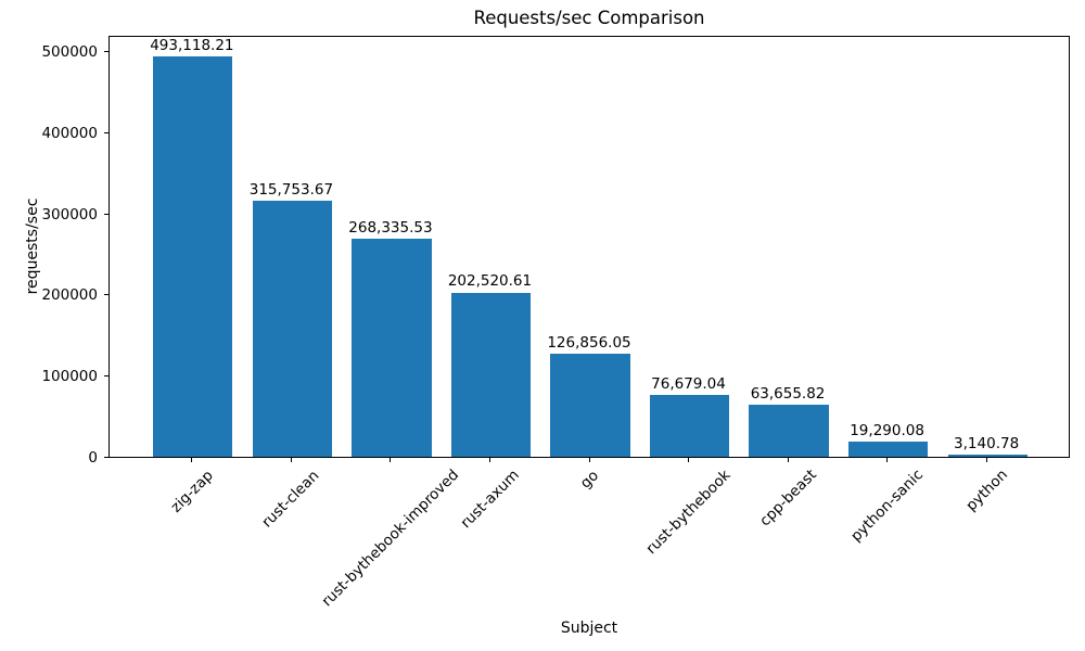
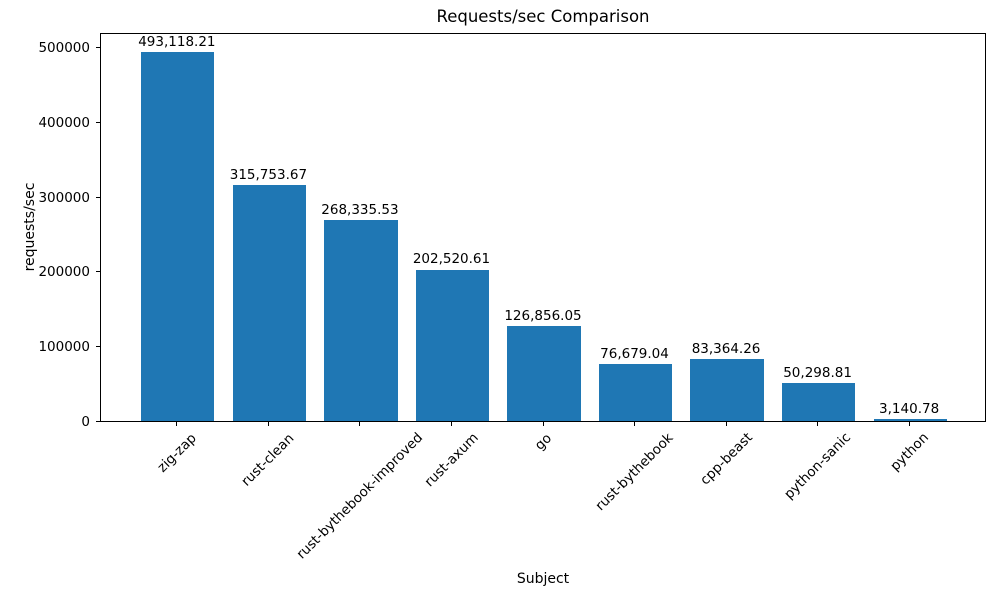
cpp-beast: 63,655.82 -> 83,364.26
python-sanic: 19,290.08 -> 50,298.81
